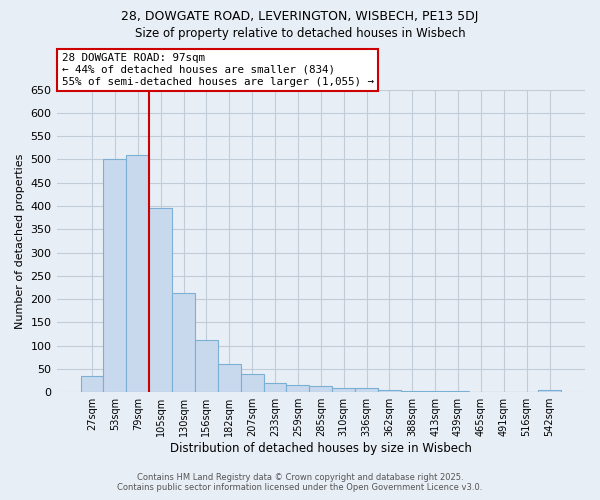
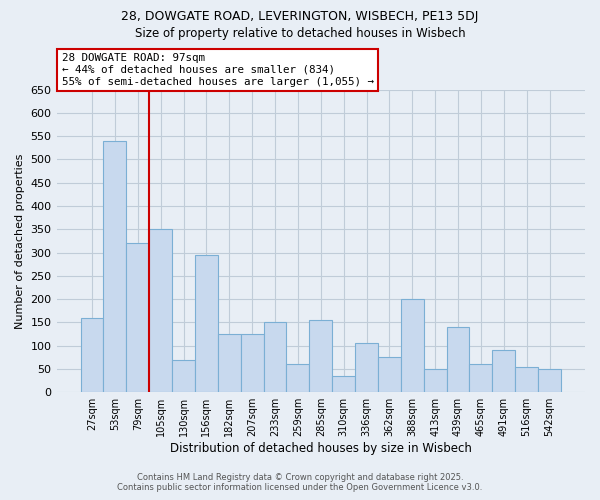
27sqm: 35 -> 160
53sqm: 500 -> 540
79sqm: 510 -> 320
105sqm: 395 -> 350
130sqm: 213 -> 70
156sqm: 112 -> 295
182sqm: 60 -> 125
207sqm: 40 -> 125
233sqm: 20 -> 150
259sqm: 16 -> 60
285sqm: 13 -> 155
310sqm: 10 -> 35
336sqm: 10 -> 105
362sqm: 5 -> 75
388sqm: 3 -> 200
413sqm: 3 -> 50
439sqm: 2 -> 140
465sqm: 1 -> 60
491sqm: 1 -> 90
516sqm: 1 -> 55
542sqm: 5 -> 50
